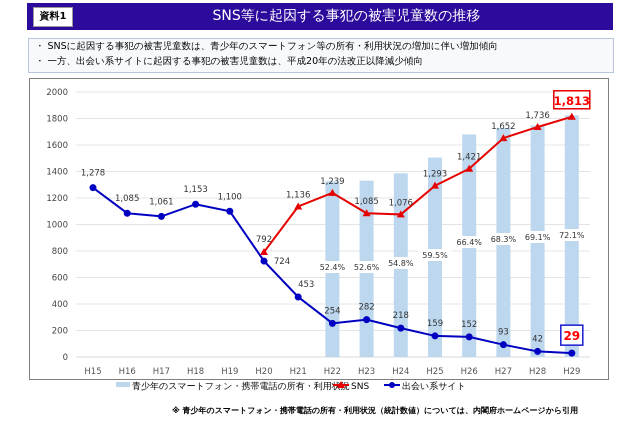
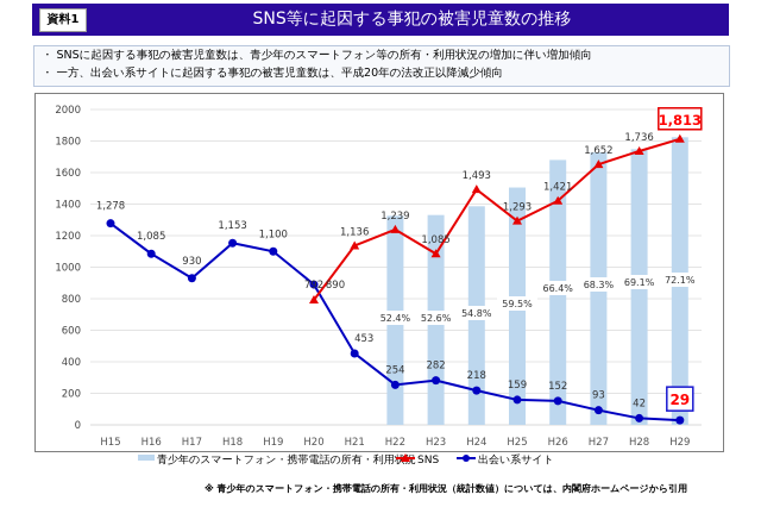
出会い系サイト/H17: 1,061 -> 930
出会い系サイト/H20: 724 -> 890
SNS/H24: 1,076 -> 1,493
